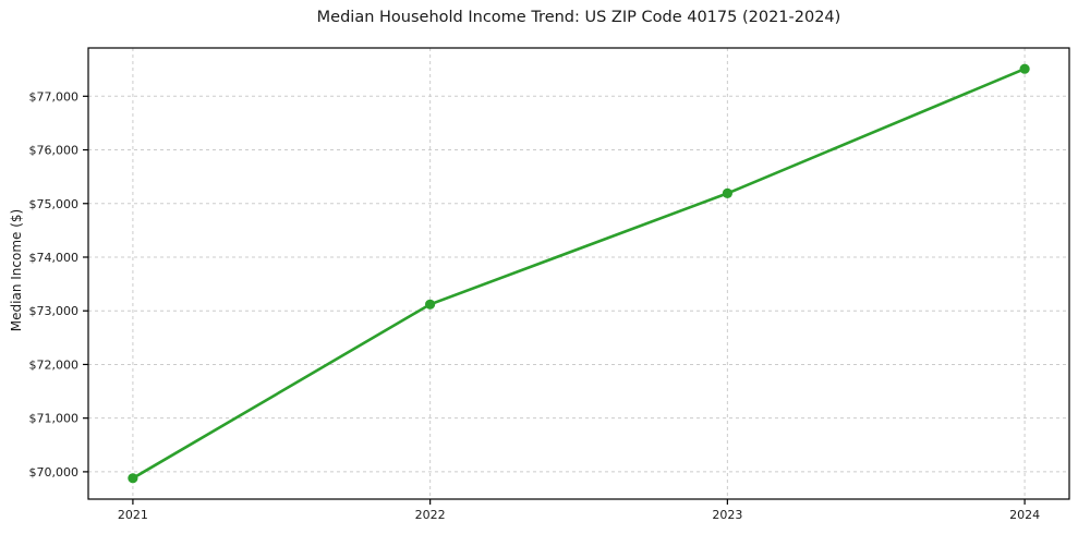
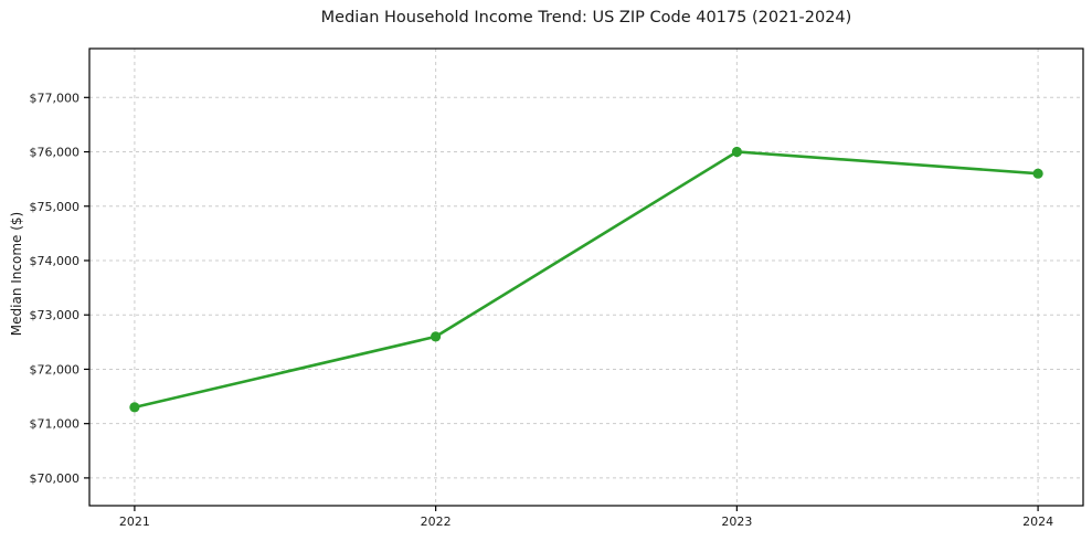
2021: $69900 -> $71300
2022: $73100 -> $72600
2023: $75200 -> $76000
2024: $77500 -> $75600
